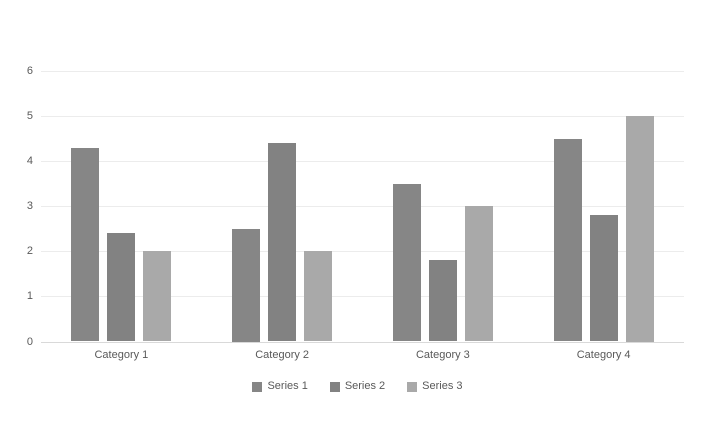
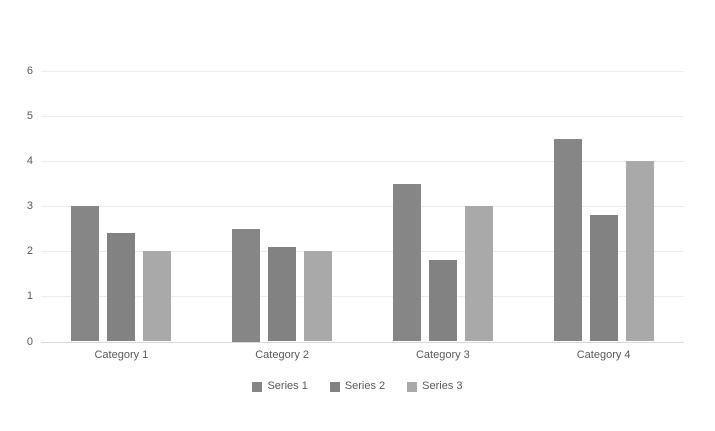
Series 1/Category 1: 4.3 -> 3.0
Series 2/Category 2: 4.4 -> 2.1
Series 3/Category 4: 5 -> 4
